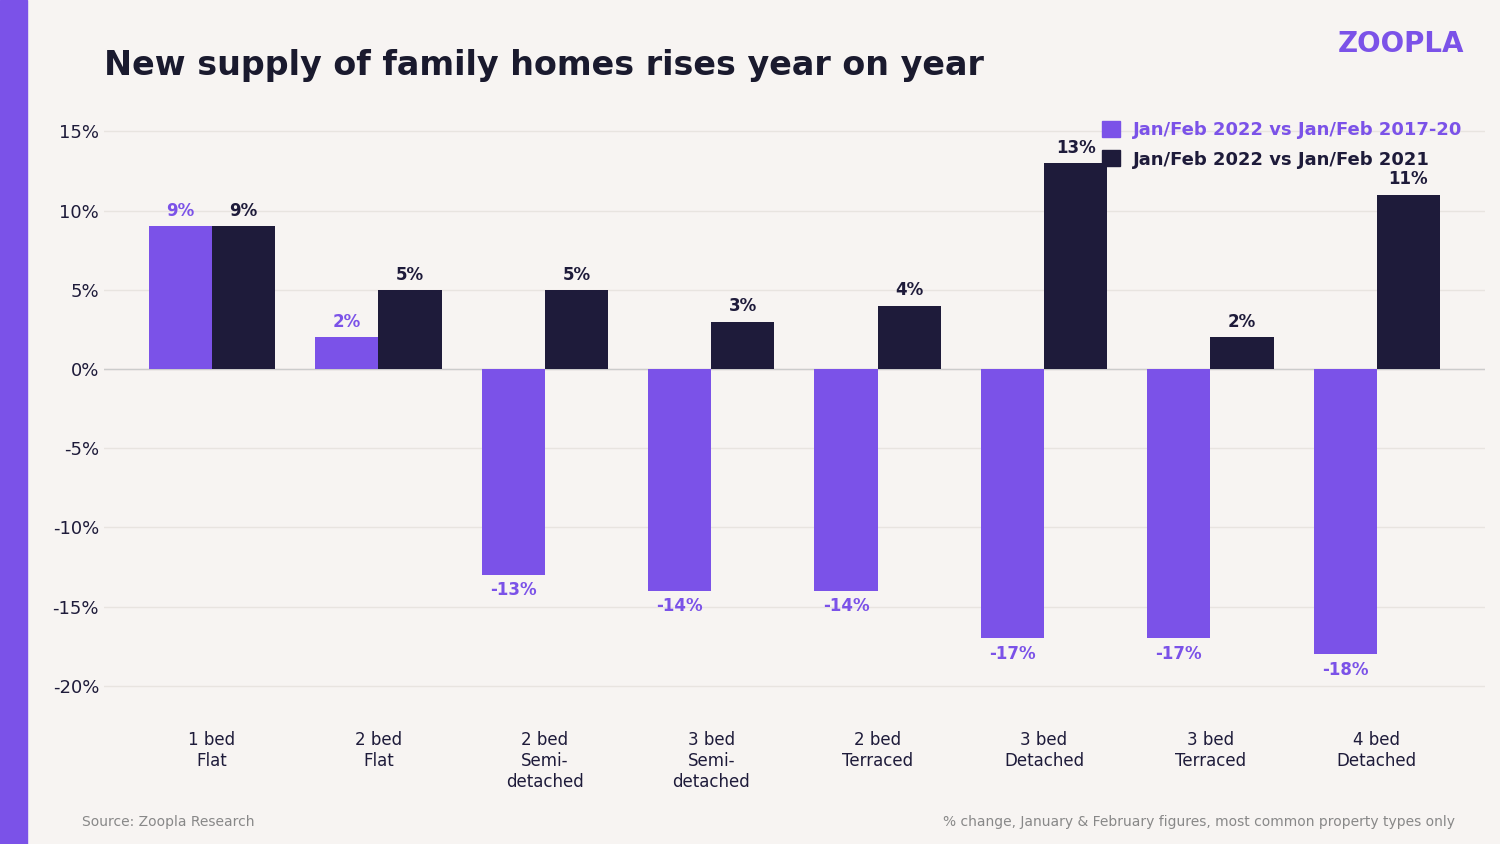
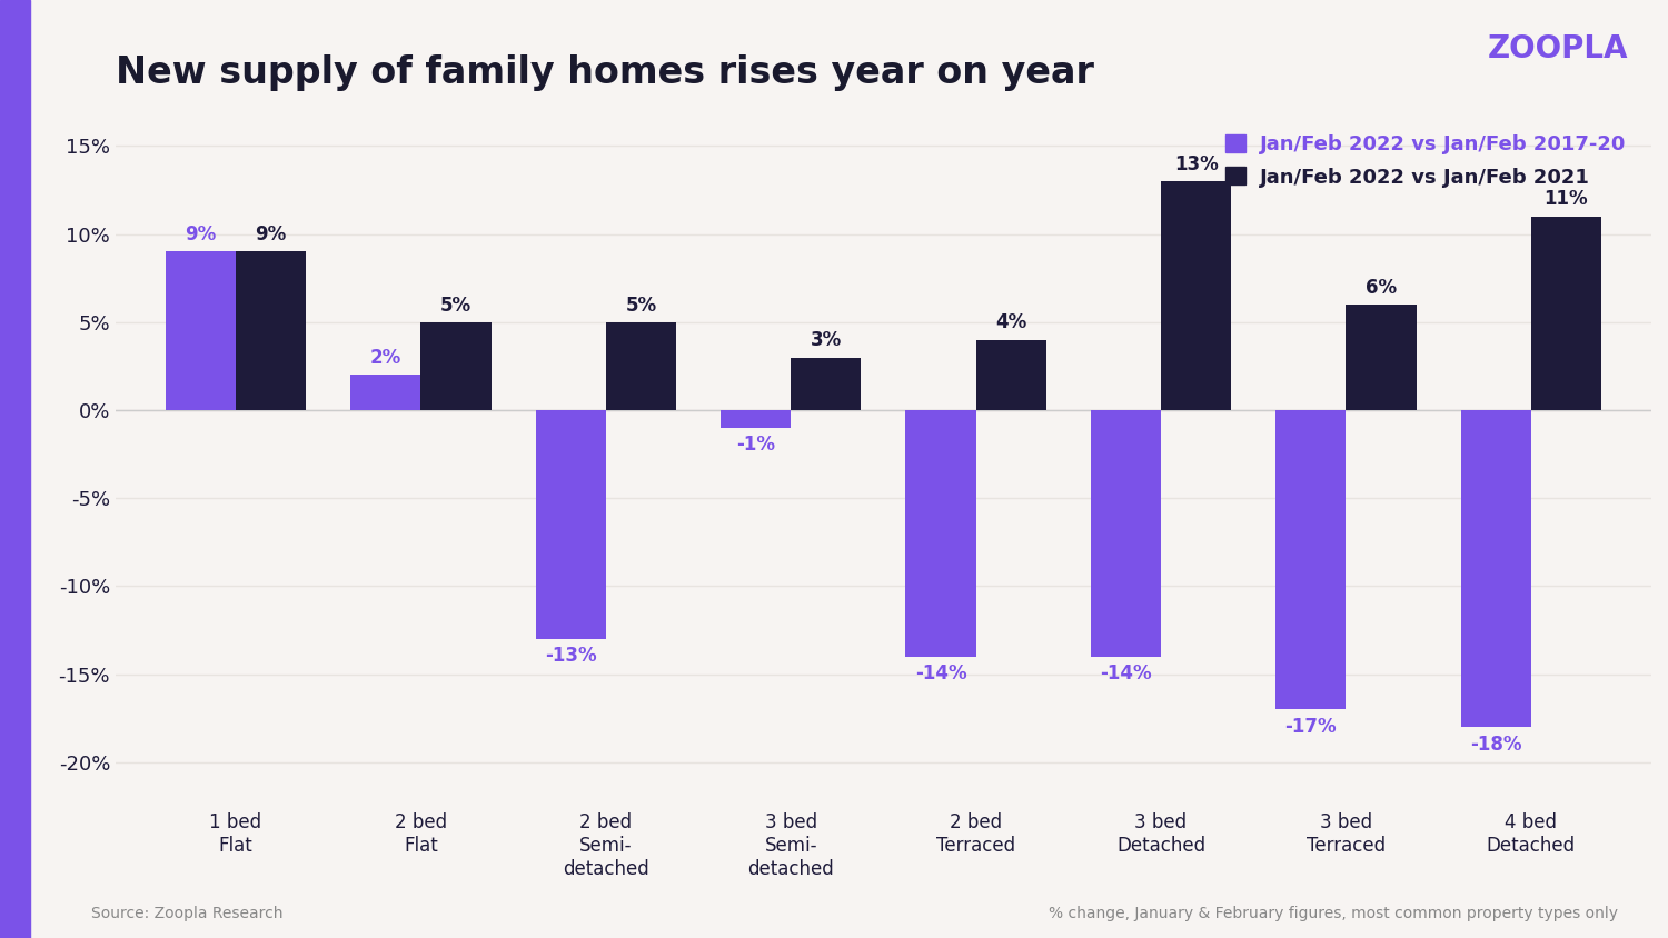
Jan/Feb 2022 vs Jan/Feb 2017-20/3 bed Semi- detached: -14% -> -1%
Jan/Feb 2022 vs Jan/Feb 2017-20/3 bed Detached: -17% -> -14%
Jan/Feb 2022 vs Jan/Feb 2021/3 bed Terraced: 2% -> 6%
